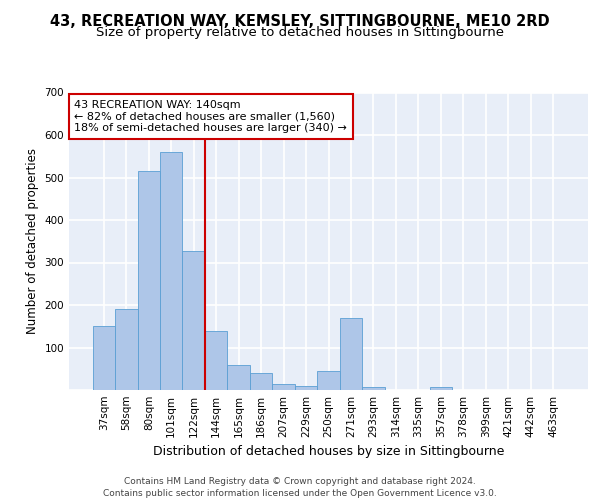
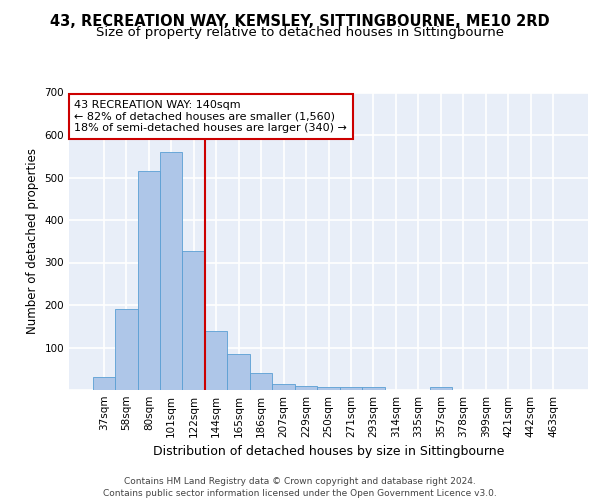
37sqm: 150 -> 30
165sqm: 60 -> 85
250sqm: 45 -> 8
271sqm: 170 -> 8
